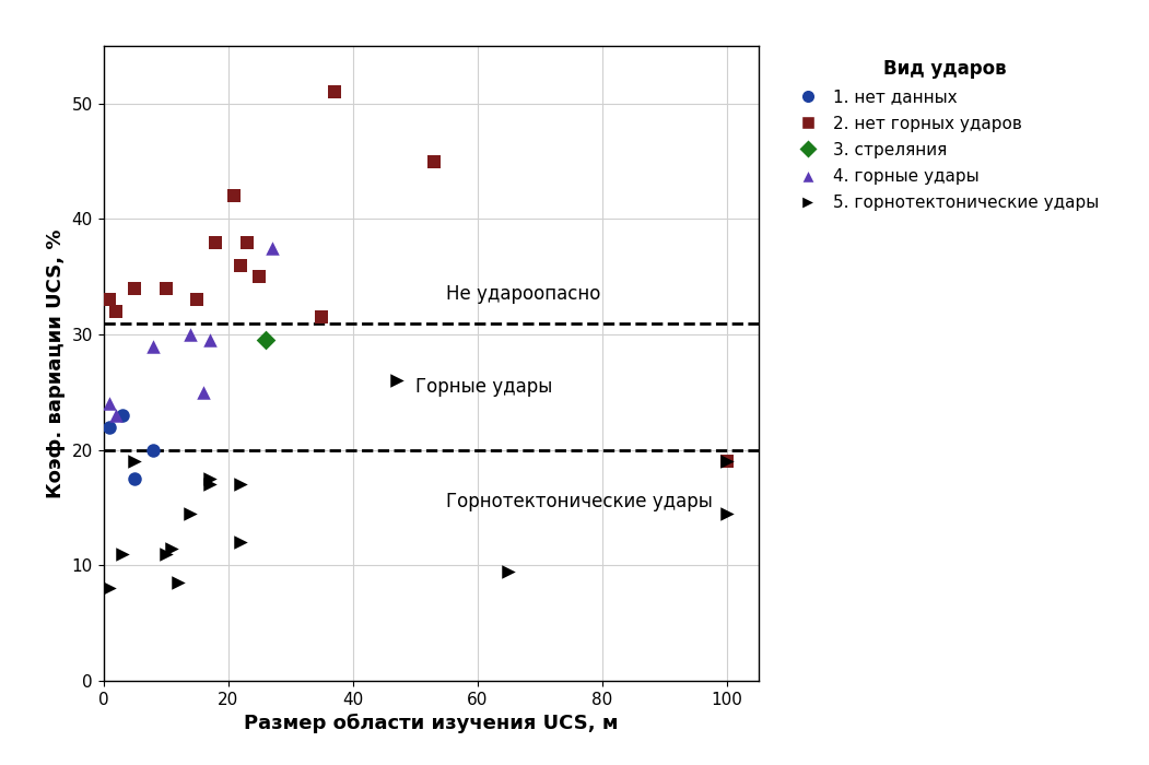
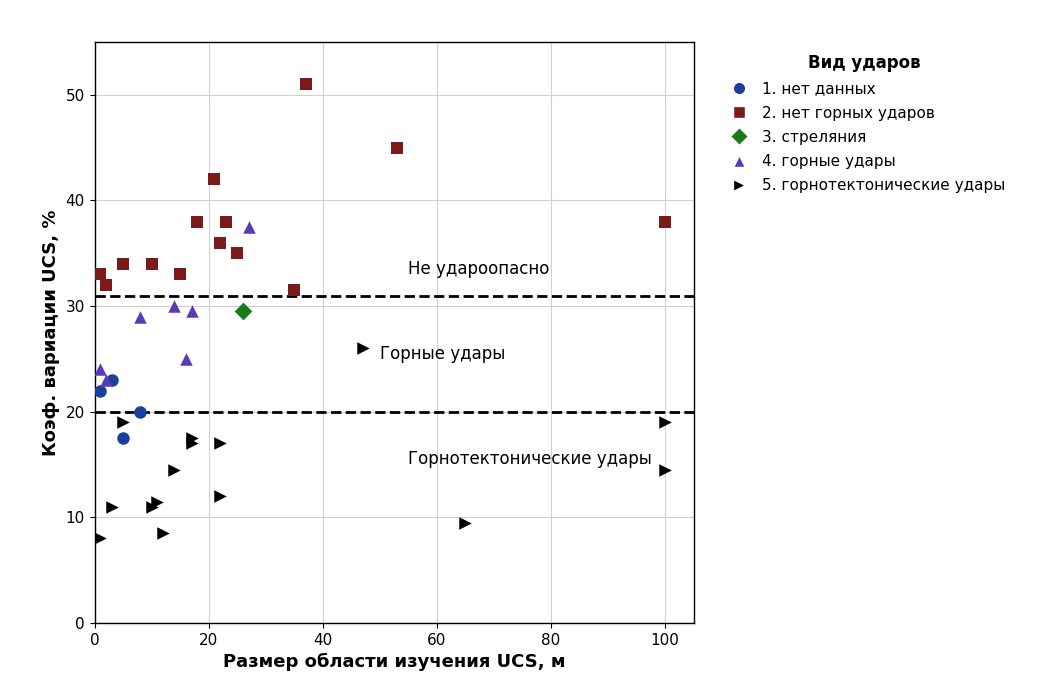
2. нет горных ударов/100: 19.0 -> 38.0
